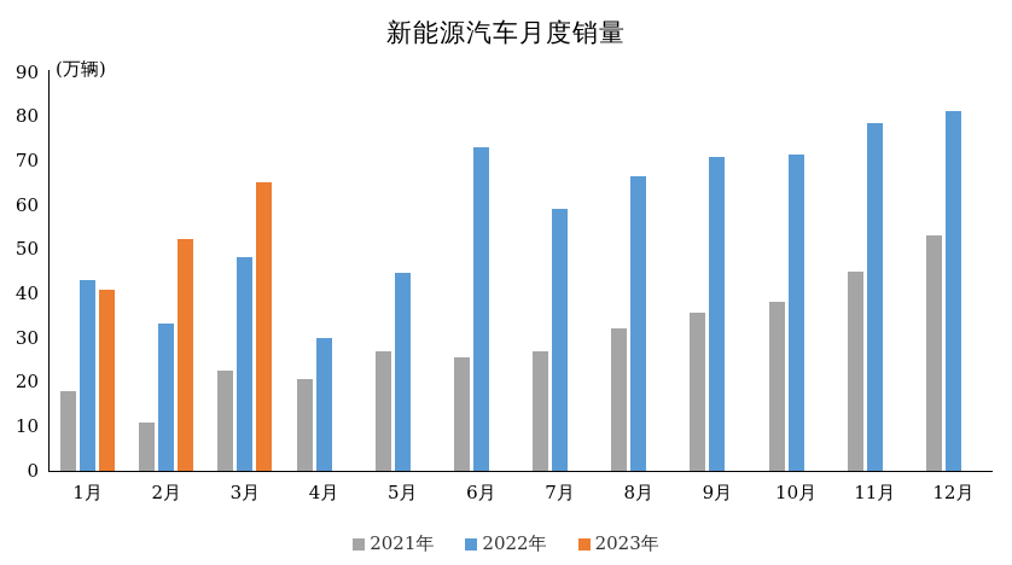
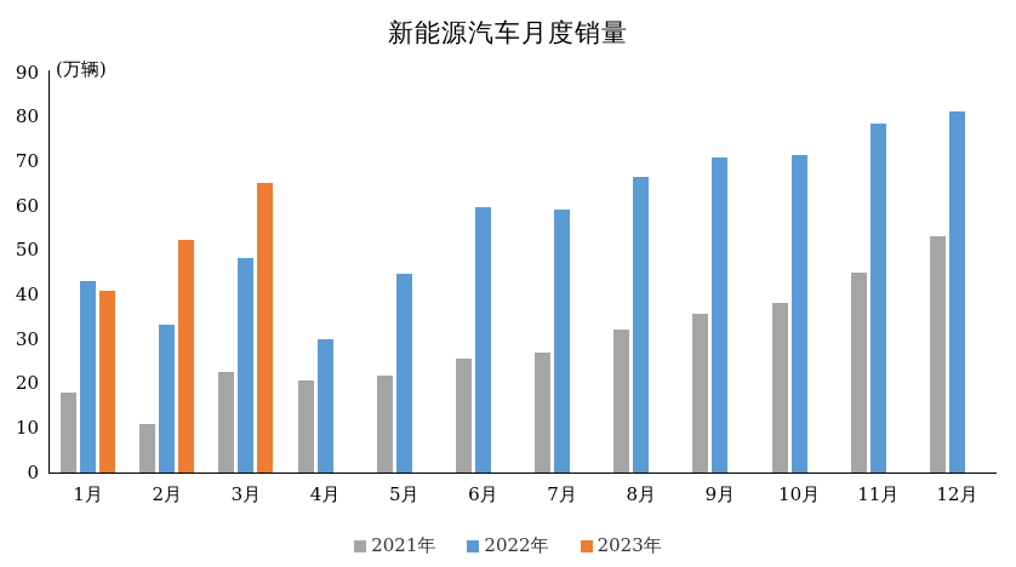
2021年/5月: 27 -> 22
2022年/6月: 73 -> 60
